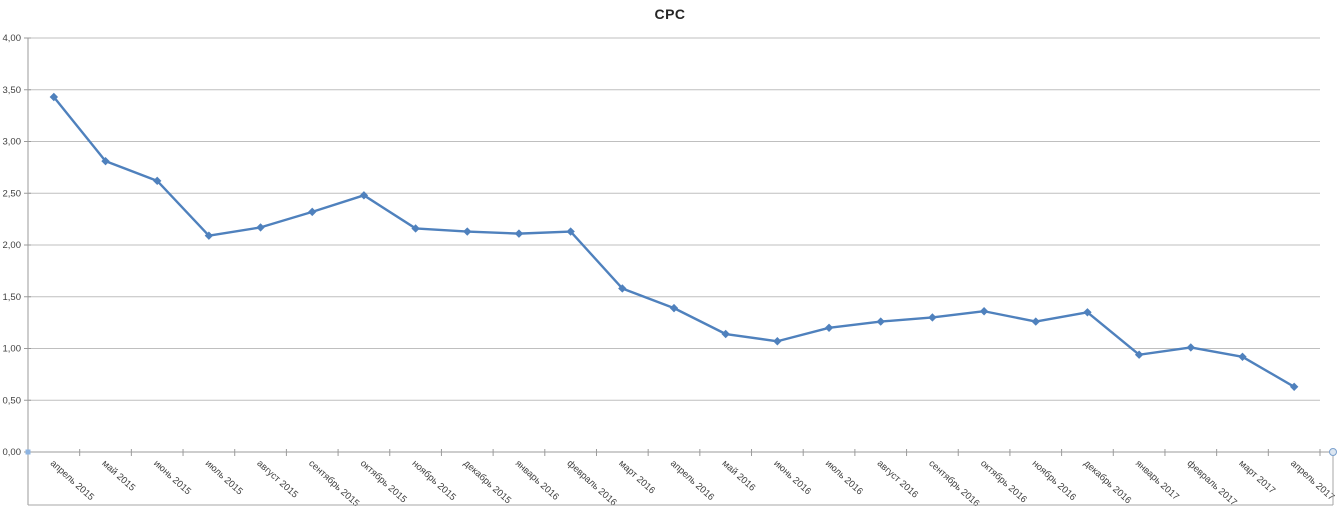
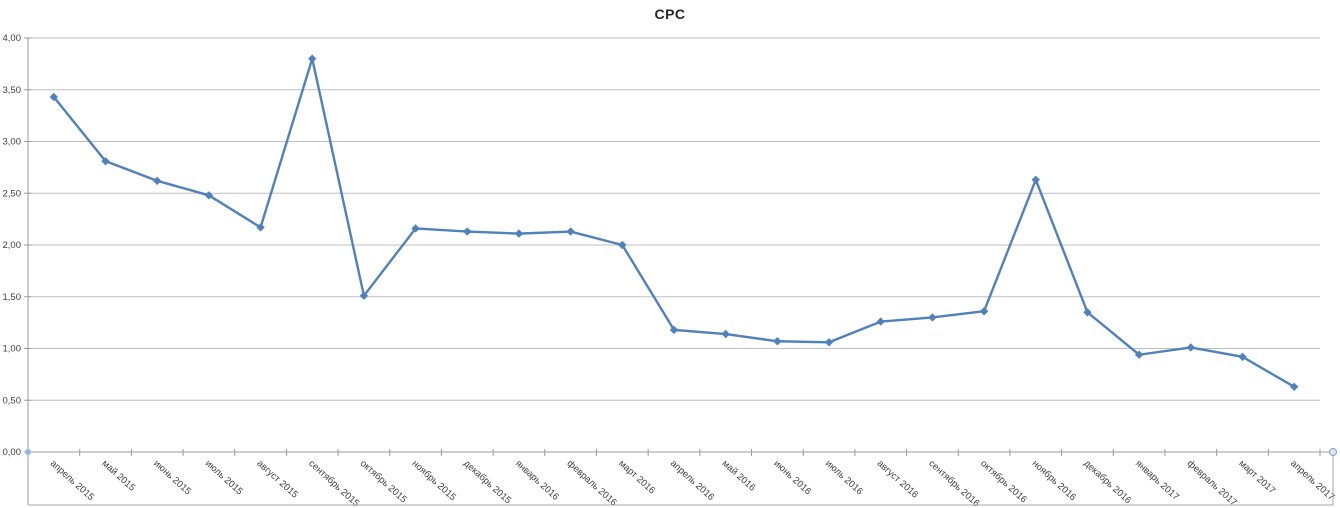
июль 2015: 2,09 -> 2,48
сентябрь 2015: 2,32 -> 3,80
октябрь 2015: 2,48 -> 1,51
март 2016: 1,58 -> 2,00
апрель 2016: 1,39 -> 1,18
июль 2016: 1,20 -> 1,06
ноябрь 2016: 1,26 -> 2,63
